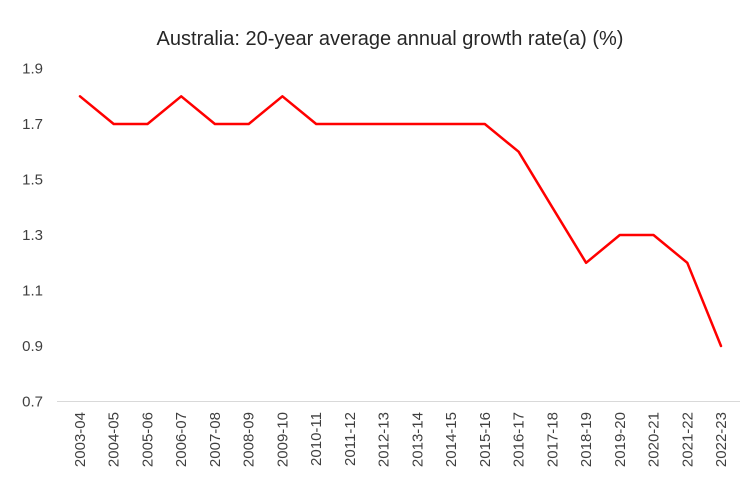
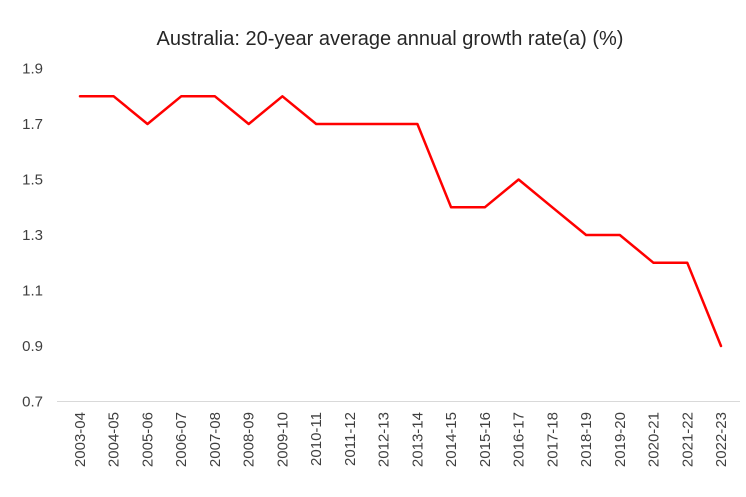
2004-05: 1.7 -> 1.8
2007-08: 1.7 -> 1.8
2014-15: 1.7 -> 1.4
2015-16: 1.7 -> 1.4
2016-17: 1.6 -> 1.5
2018-19: 1.2 -> 1.3
2020-21: 1.3 -> 1.2
